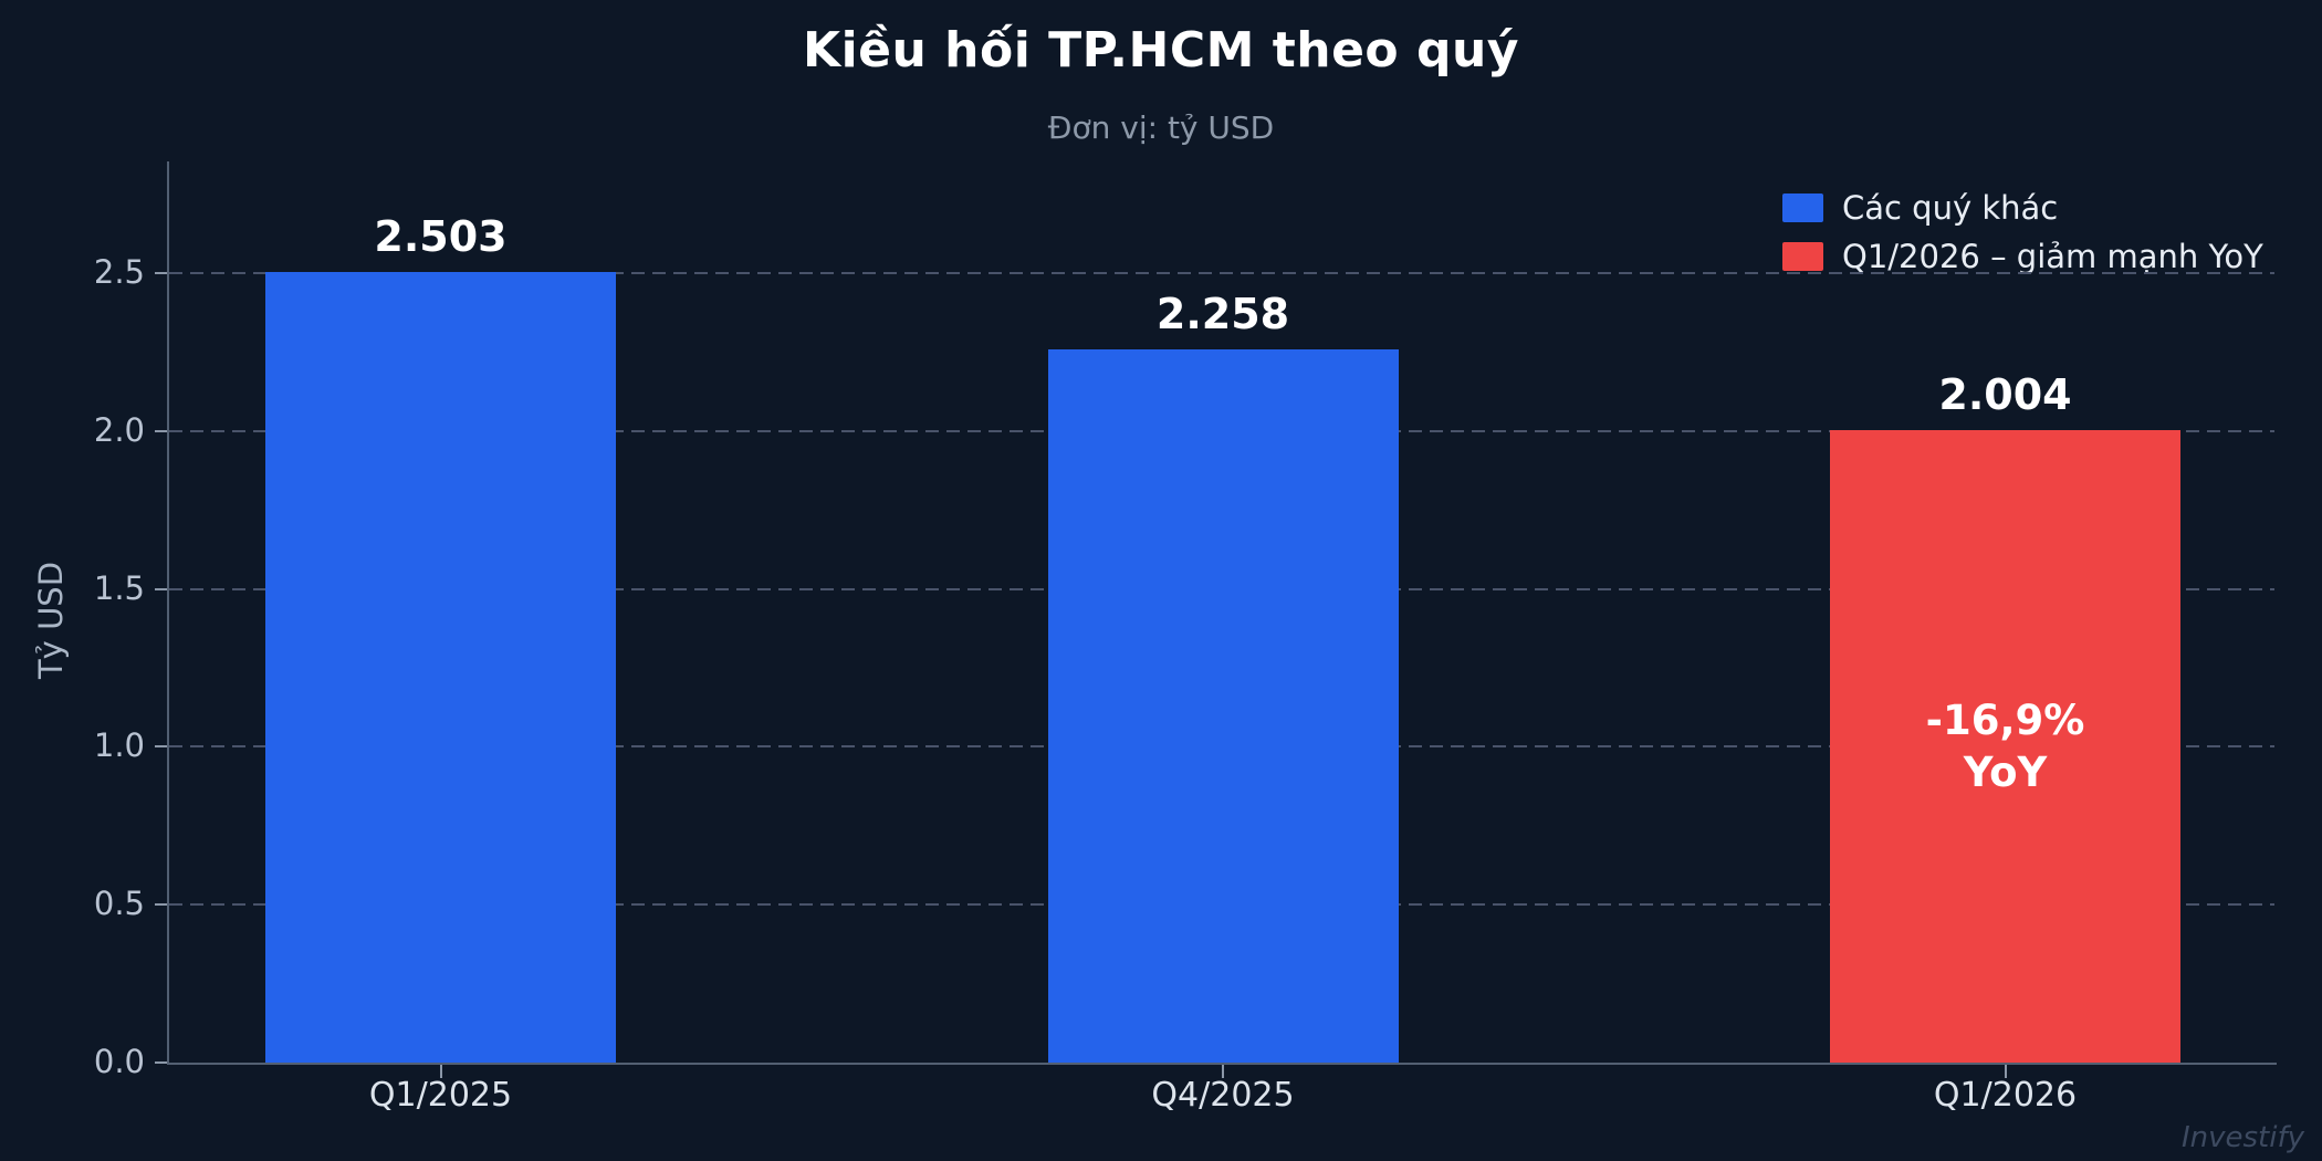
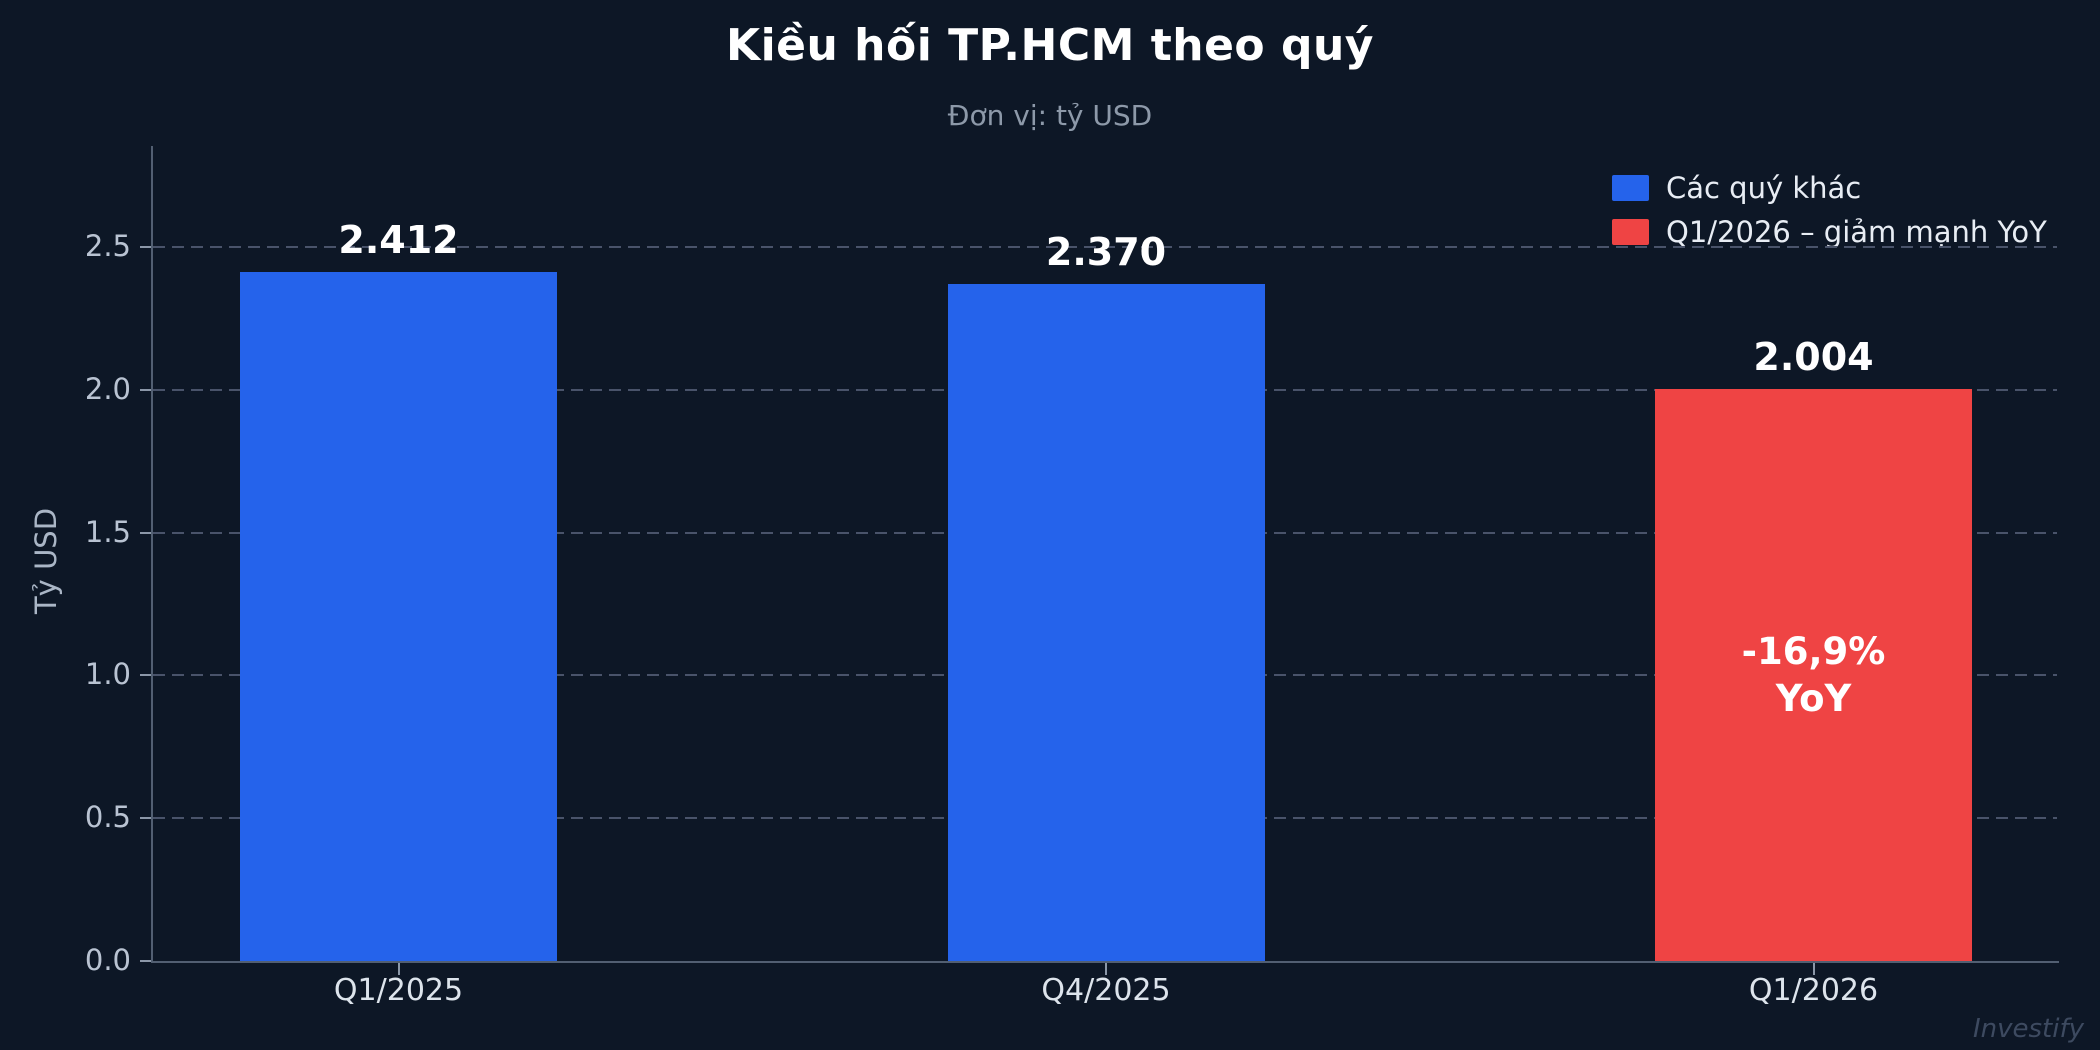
Q1/2025: 2.503 -> 2.412
Q4/2025: 2.258 -> 2.370
